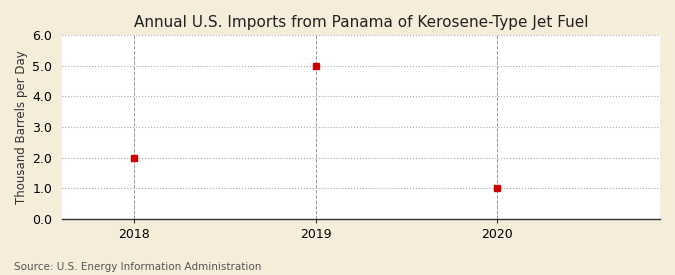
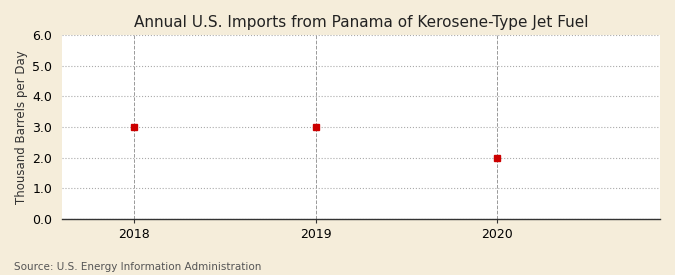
2018: 2 -> 3
2019: 5 -> 3
2020: 1 -> 2
